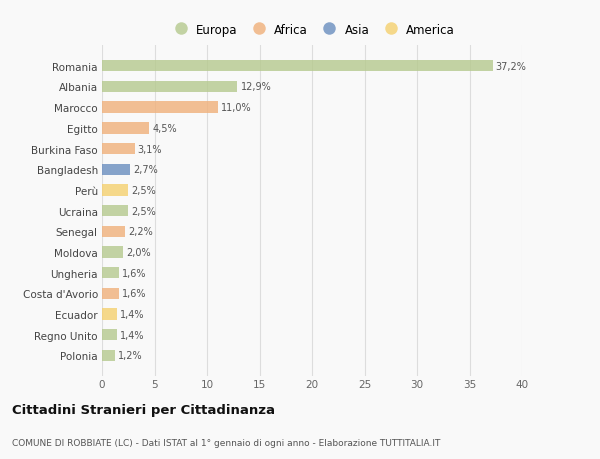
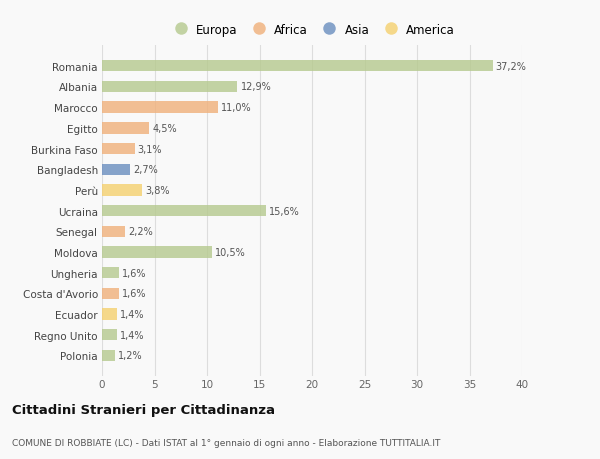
Perù: 2,5% -> 3,8%
Ucraina: 2,5% -> 15,6%
Moldova: 2,0% -> 10,5%
